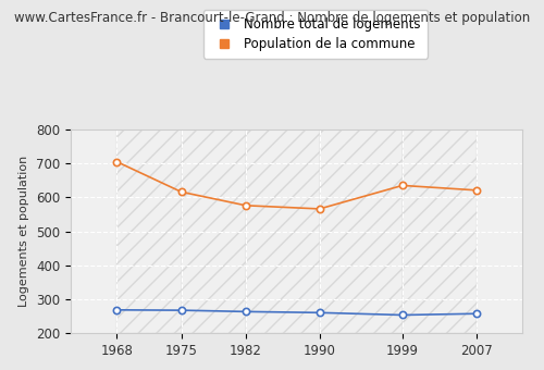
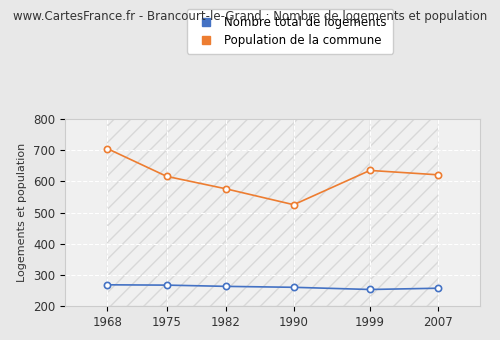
Population de la commune/1990: 566 -> 525
